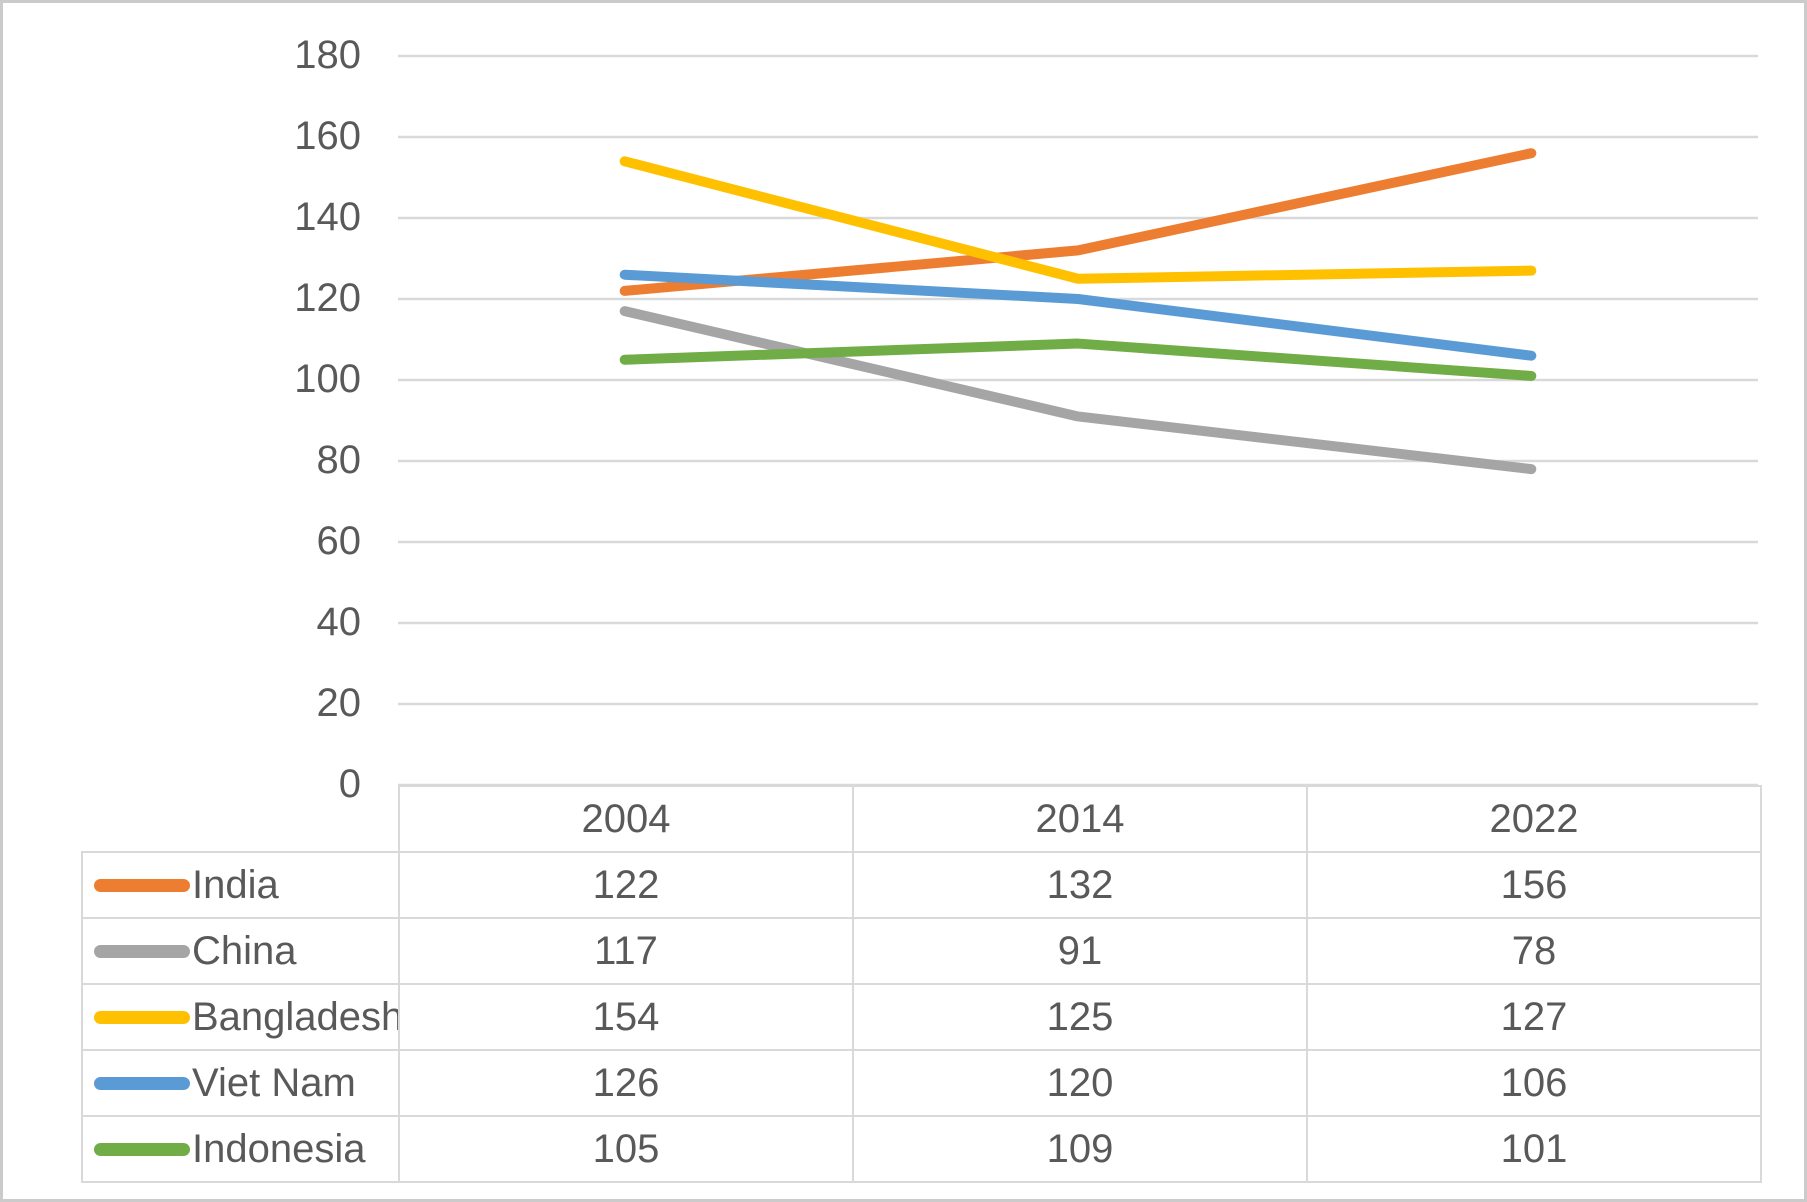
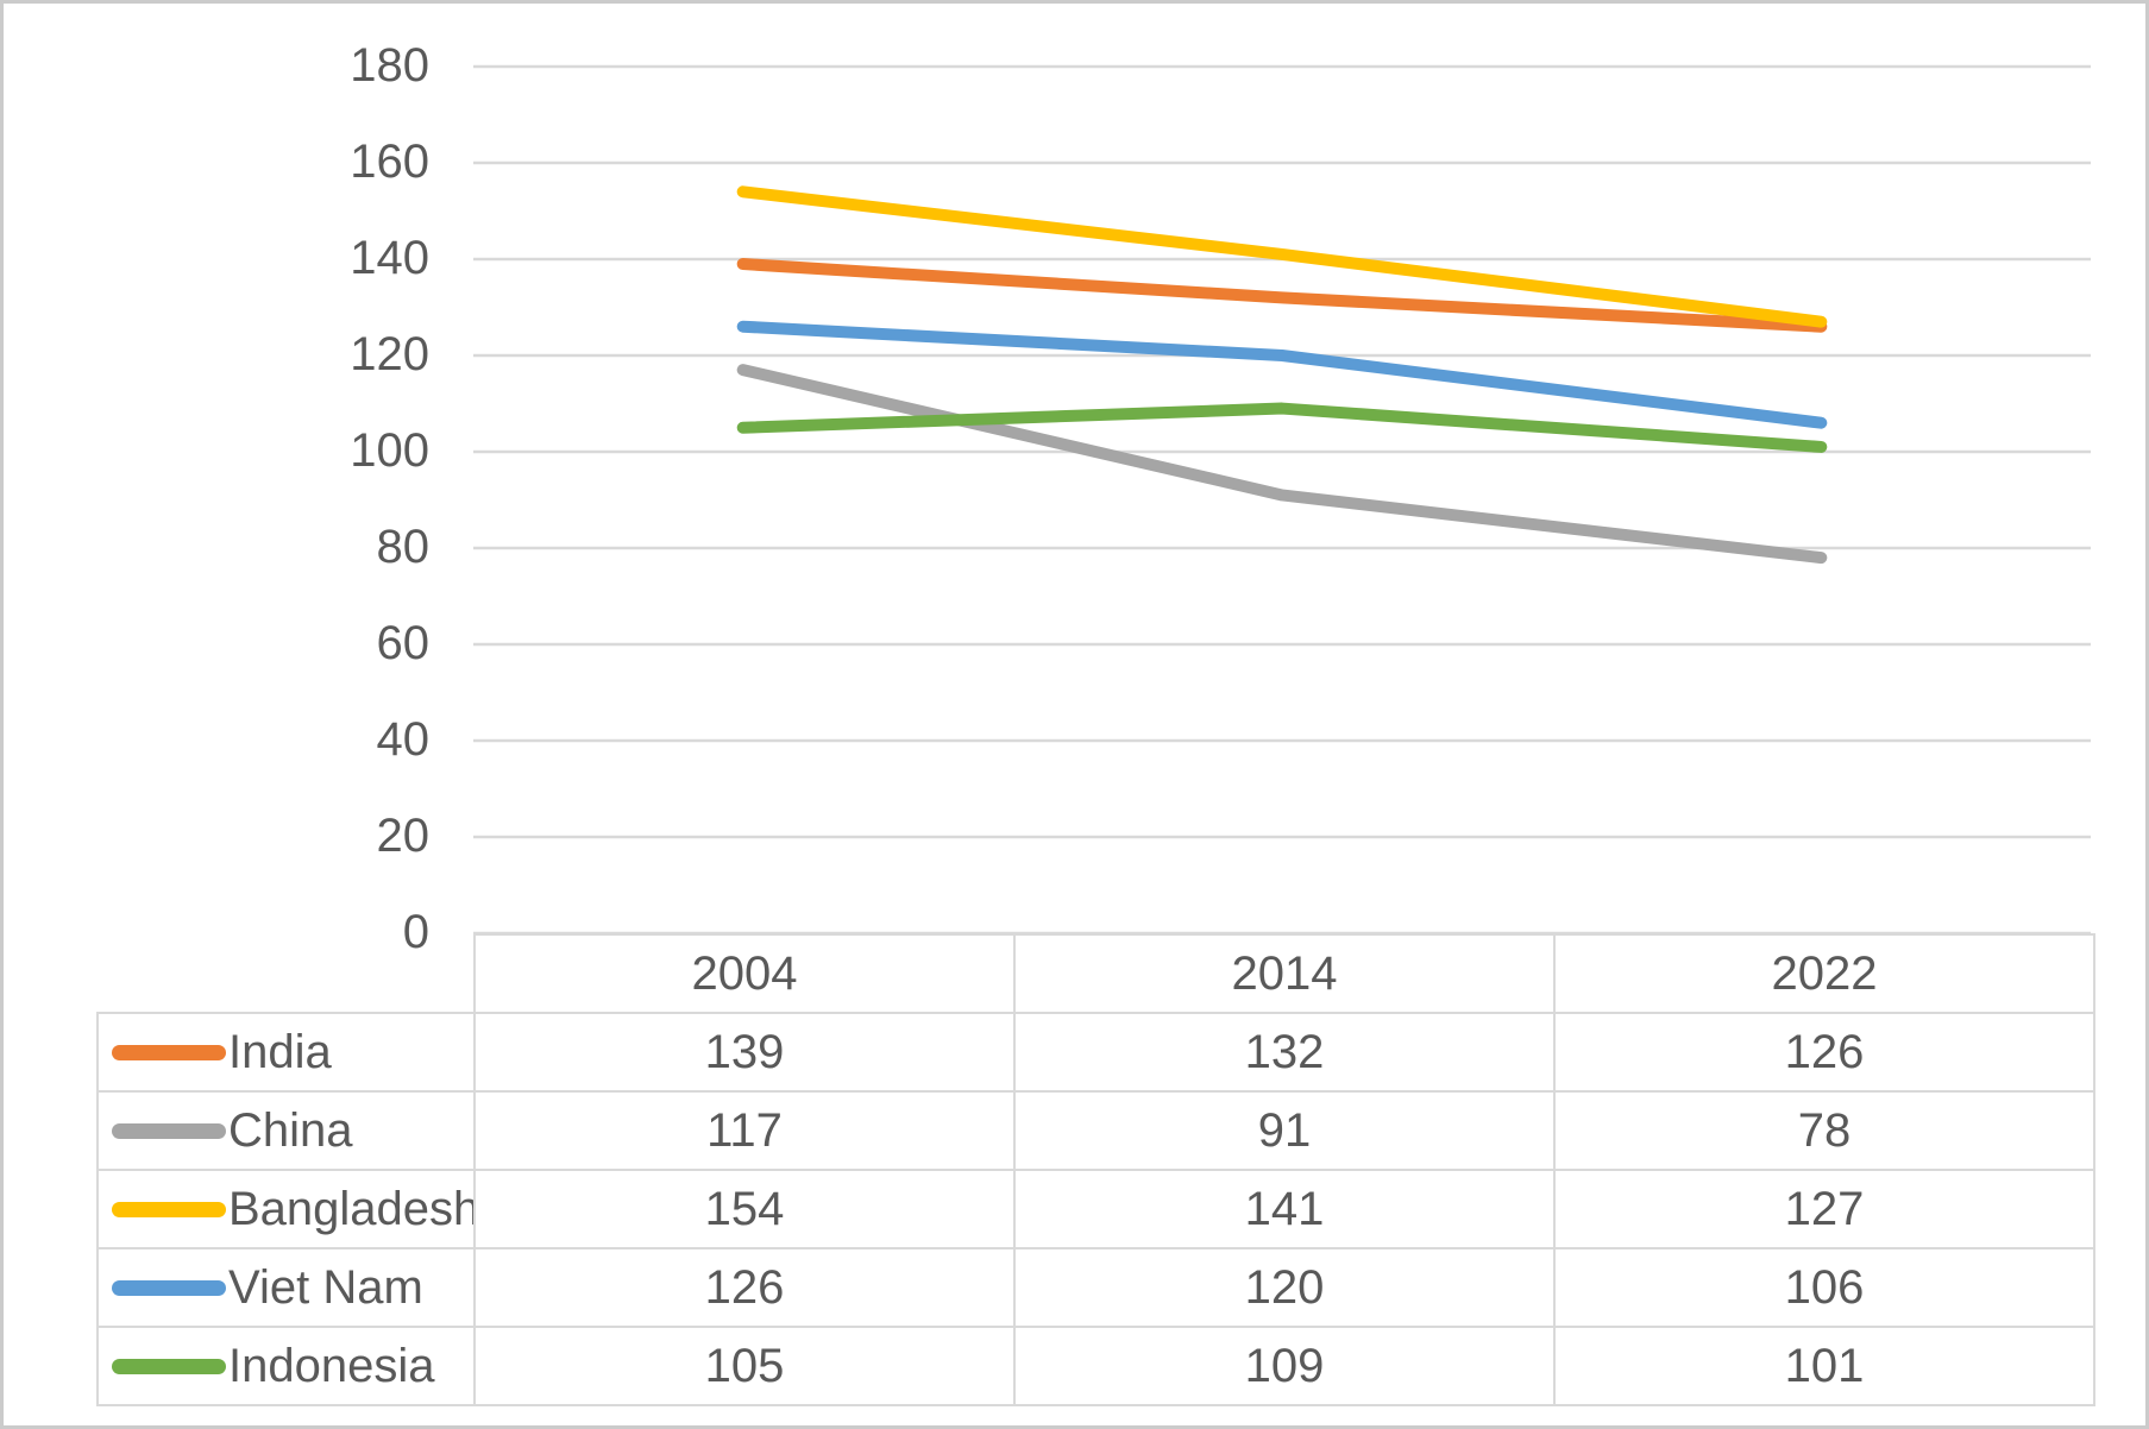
India/2004: 122 -> 139
Bangladesh/2014: 125 -> 141
India/2022: 156 -> 126
